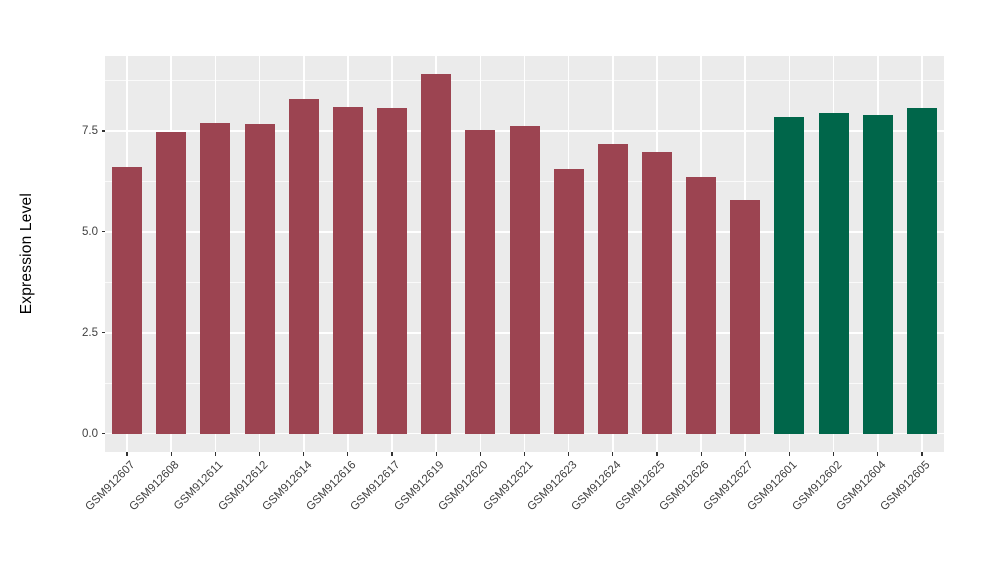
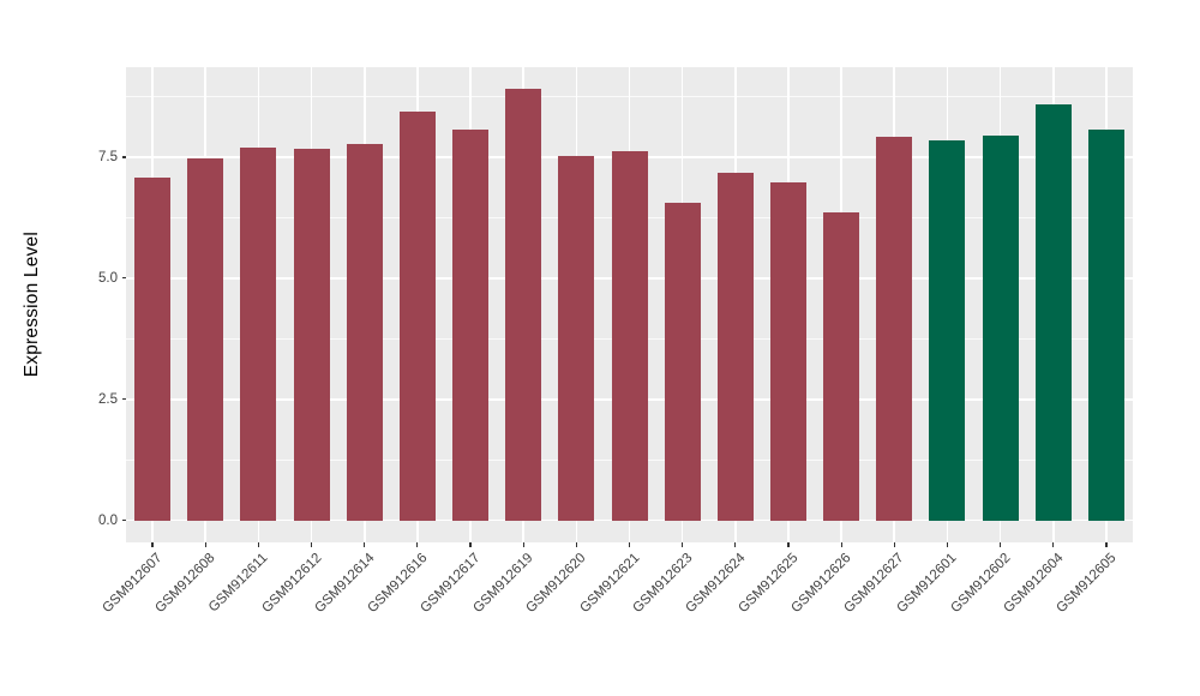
GSM912607: 6.6 -> 7.1
GSM912614: 8.3 -> 7.8
GSM912616: 8.1 -> 8.4
GSM912627: 5.8 -> 7.9
GSM912604: 7.9 -> 8.6
